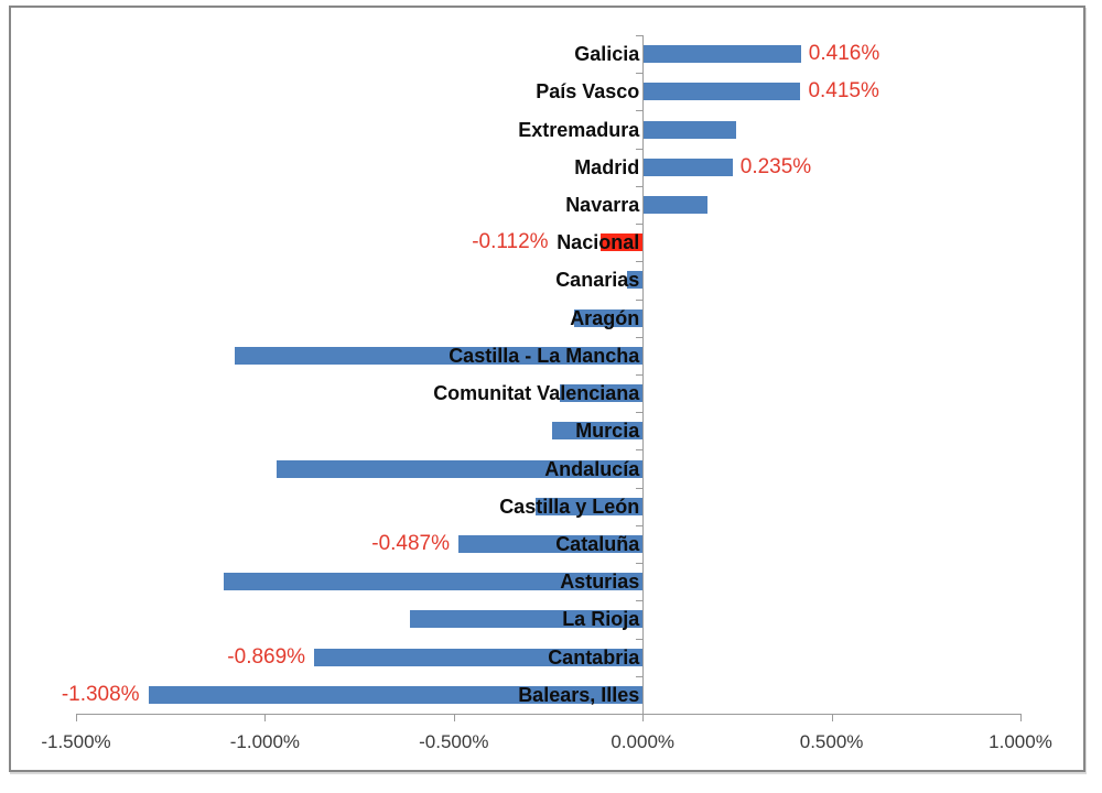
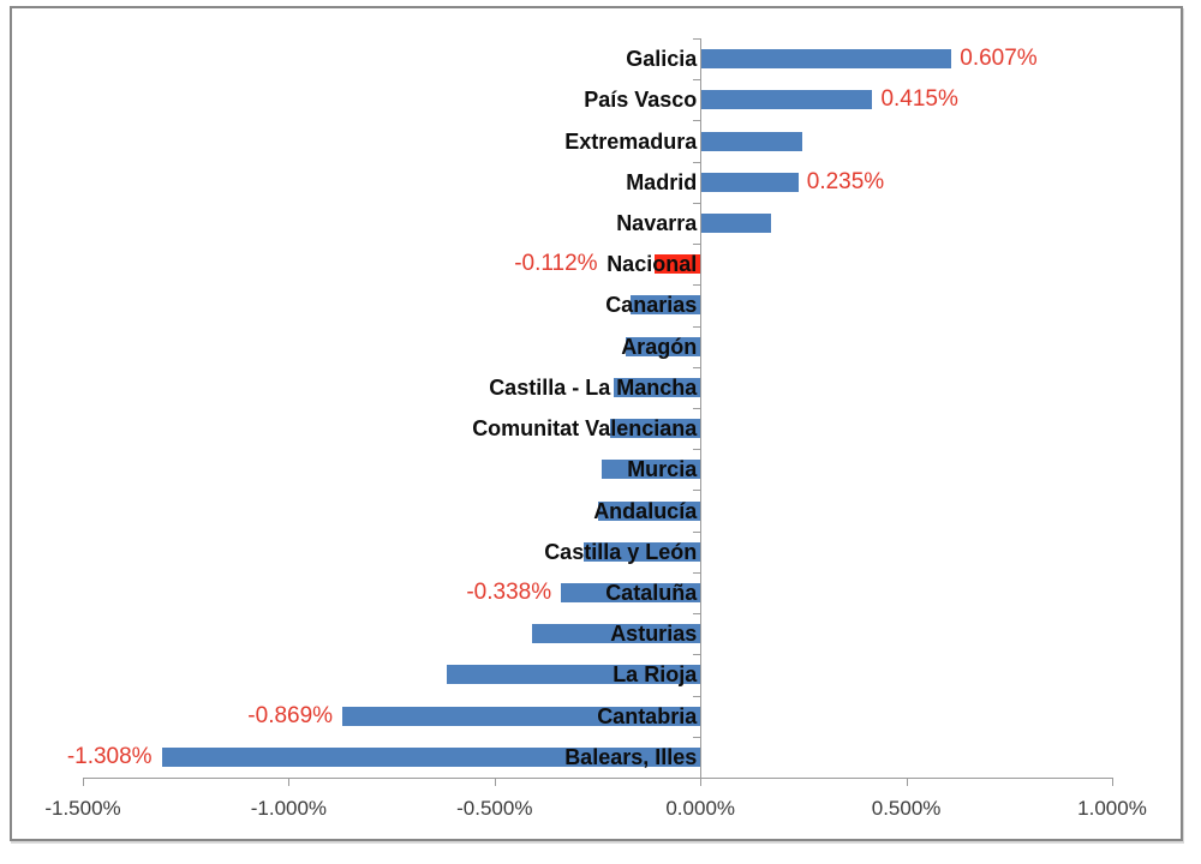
Galicia: 0.416% -> 0.607%
Canarias: -0.04% -> -0.17%
Castilla - La Mancha: -1.08% -> -0.21%
Andalucía: -0.97% -> -0.25%
Cataluña: -0.487% -> -0.338%
Asturias: -1.11% -> -0.41%
